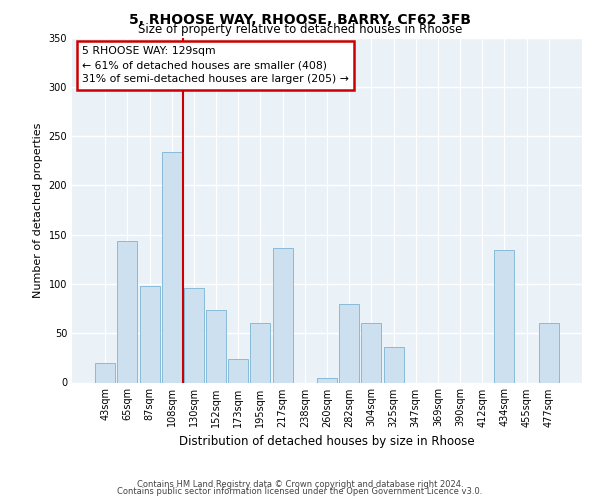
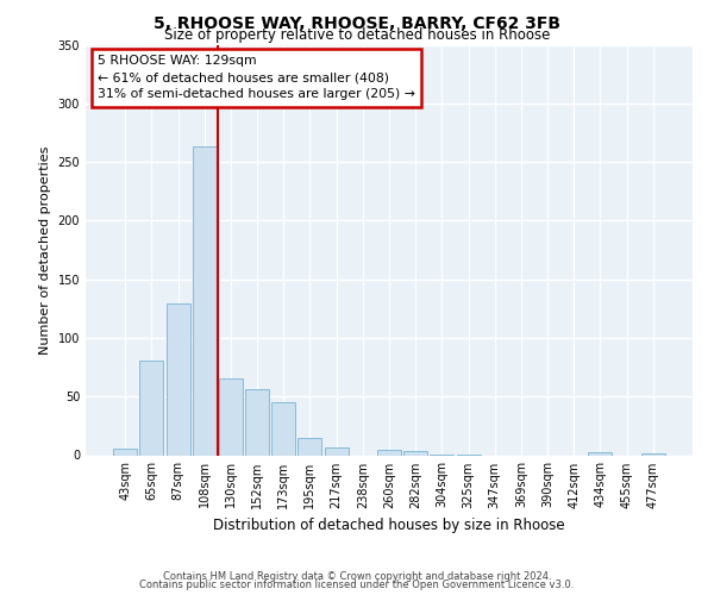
43sqm: 20 -> 6
65sqm: 144 -> 81
87sqm: 98 -> 129
108sqm: 234 -> 263
130sqm: 96 -> 65
152sqm: 74 -> 56
173sqm: 24 -> 45
195sqm: 60 -> 15
217sqm: 136 -> 7
282sqm: 80 -> 4
304sqm: 60 -> 1
325sqm: 36 -> 1
434sqm: 134 -> 3
477sqm: 60 -> 2
